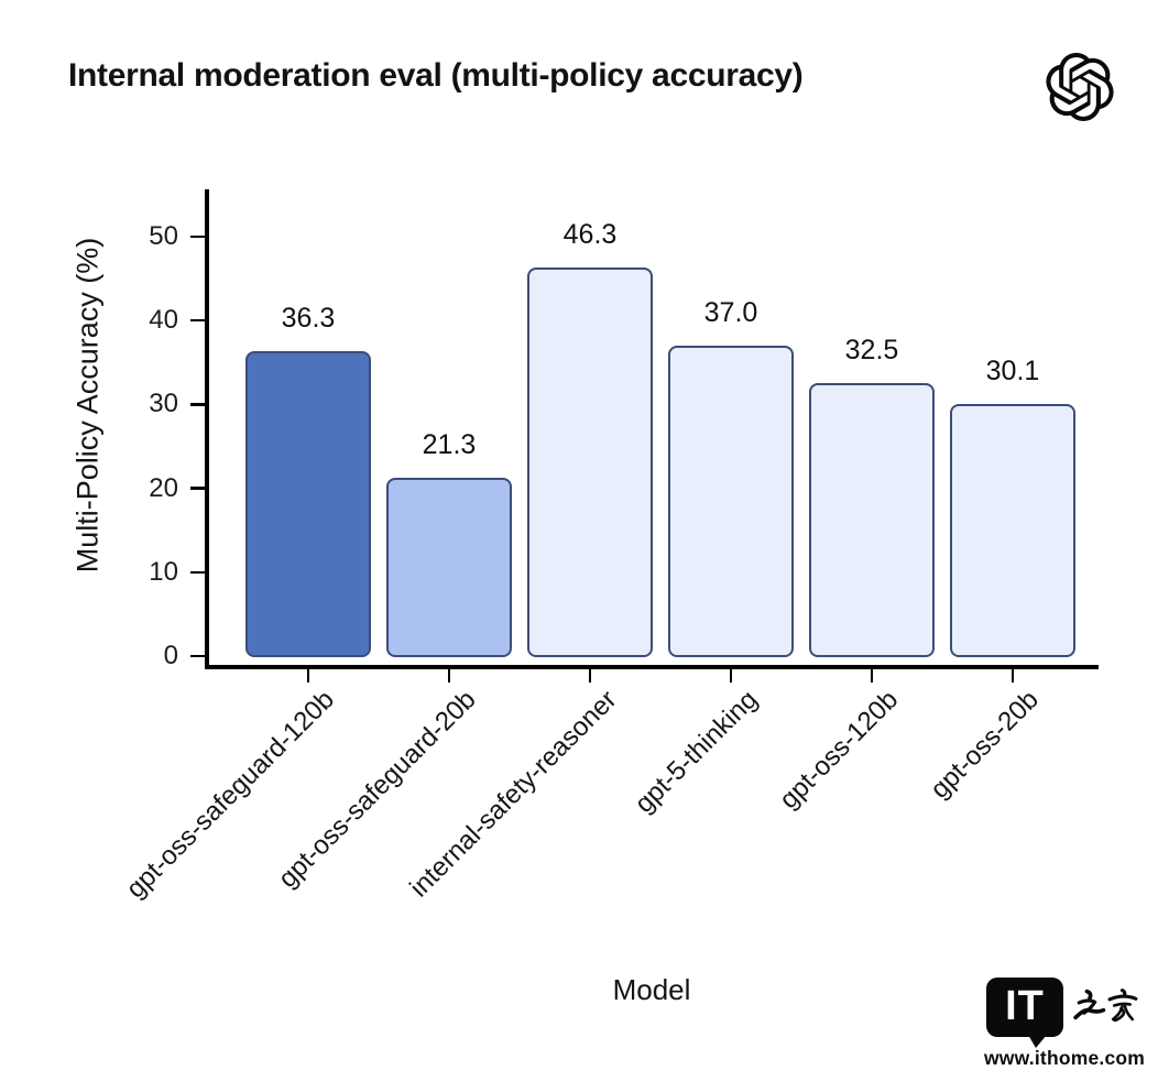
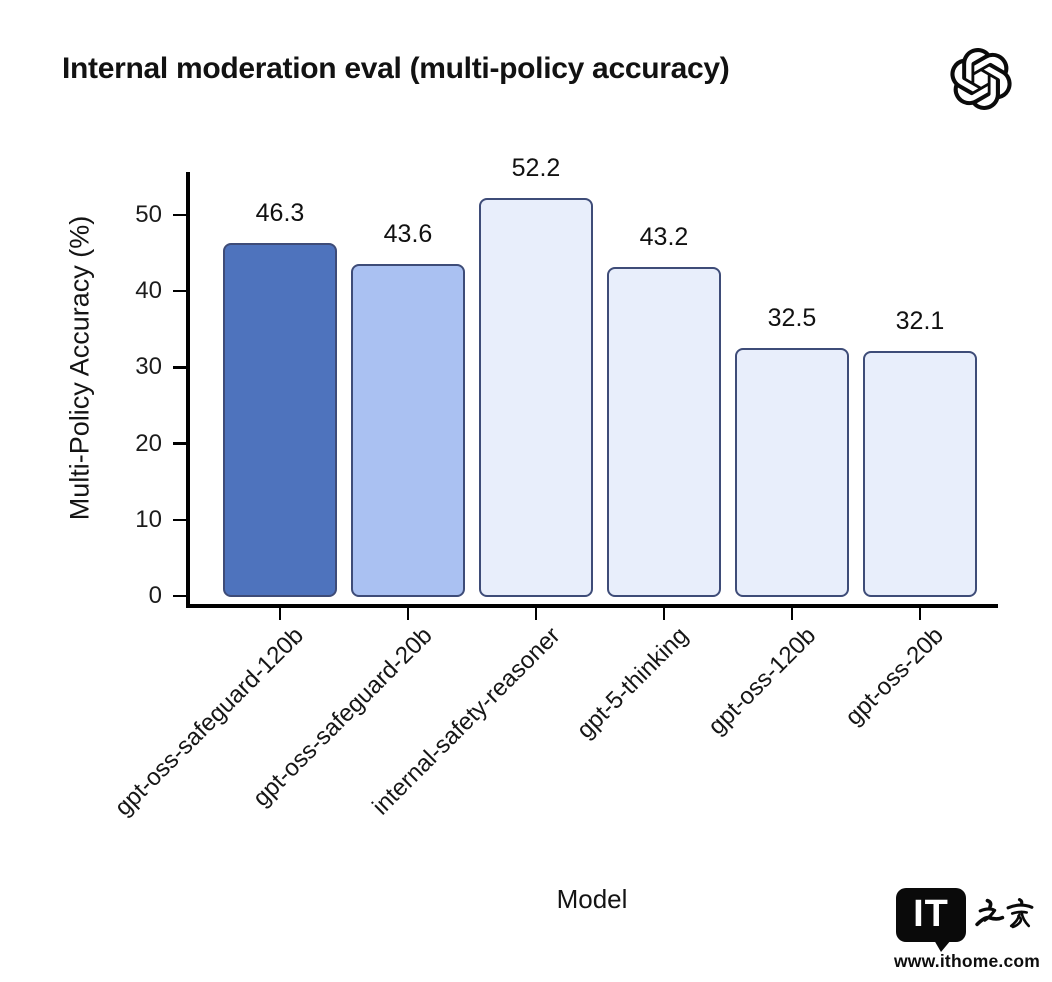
gpt-oss-safeguard-120b: 36.3 -> 46.3
gpt-oss-safeguard-20b: 21.3 -> 43.6
internal-safety-reasoner: 46.3 -> 52.2
gpt-5-thinking: 37.0 -> 43.2
gpt-oss-20b: 30.1 -> 32.1
